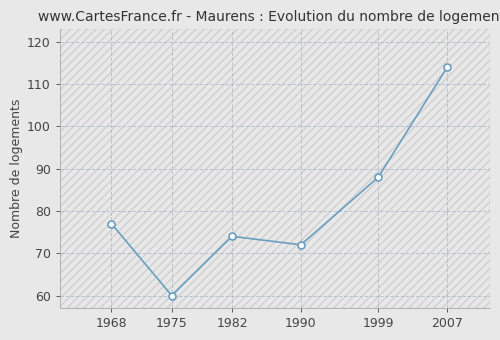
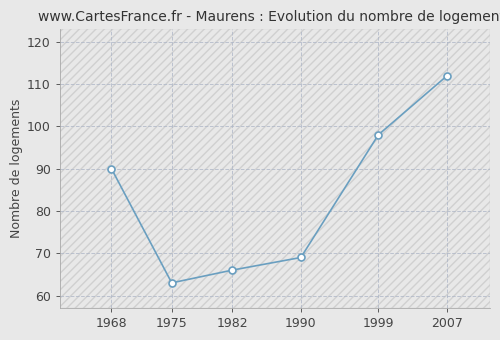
1968: 77 -> 90
1975: 60 -> 63
1982: 74 -> 66
1990: 72 -> 69
1999: 88 -> 98
2007: 114 -> 112
